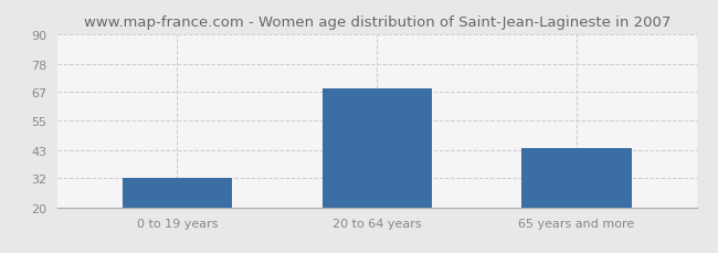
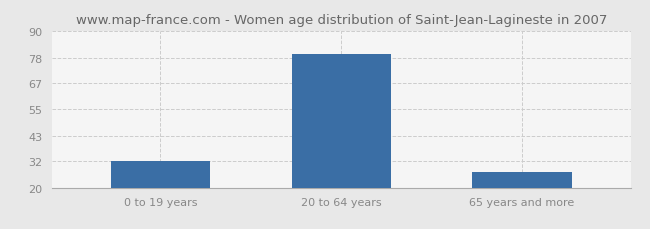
20 to 64 years: 68 -> 80
65 years and more: 44 -> 27
